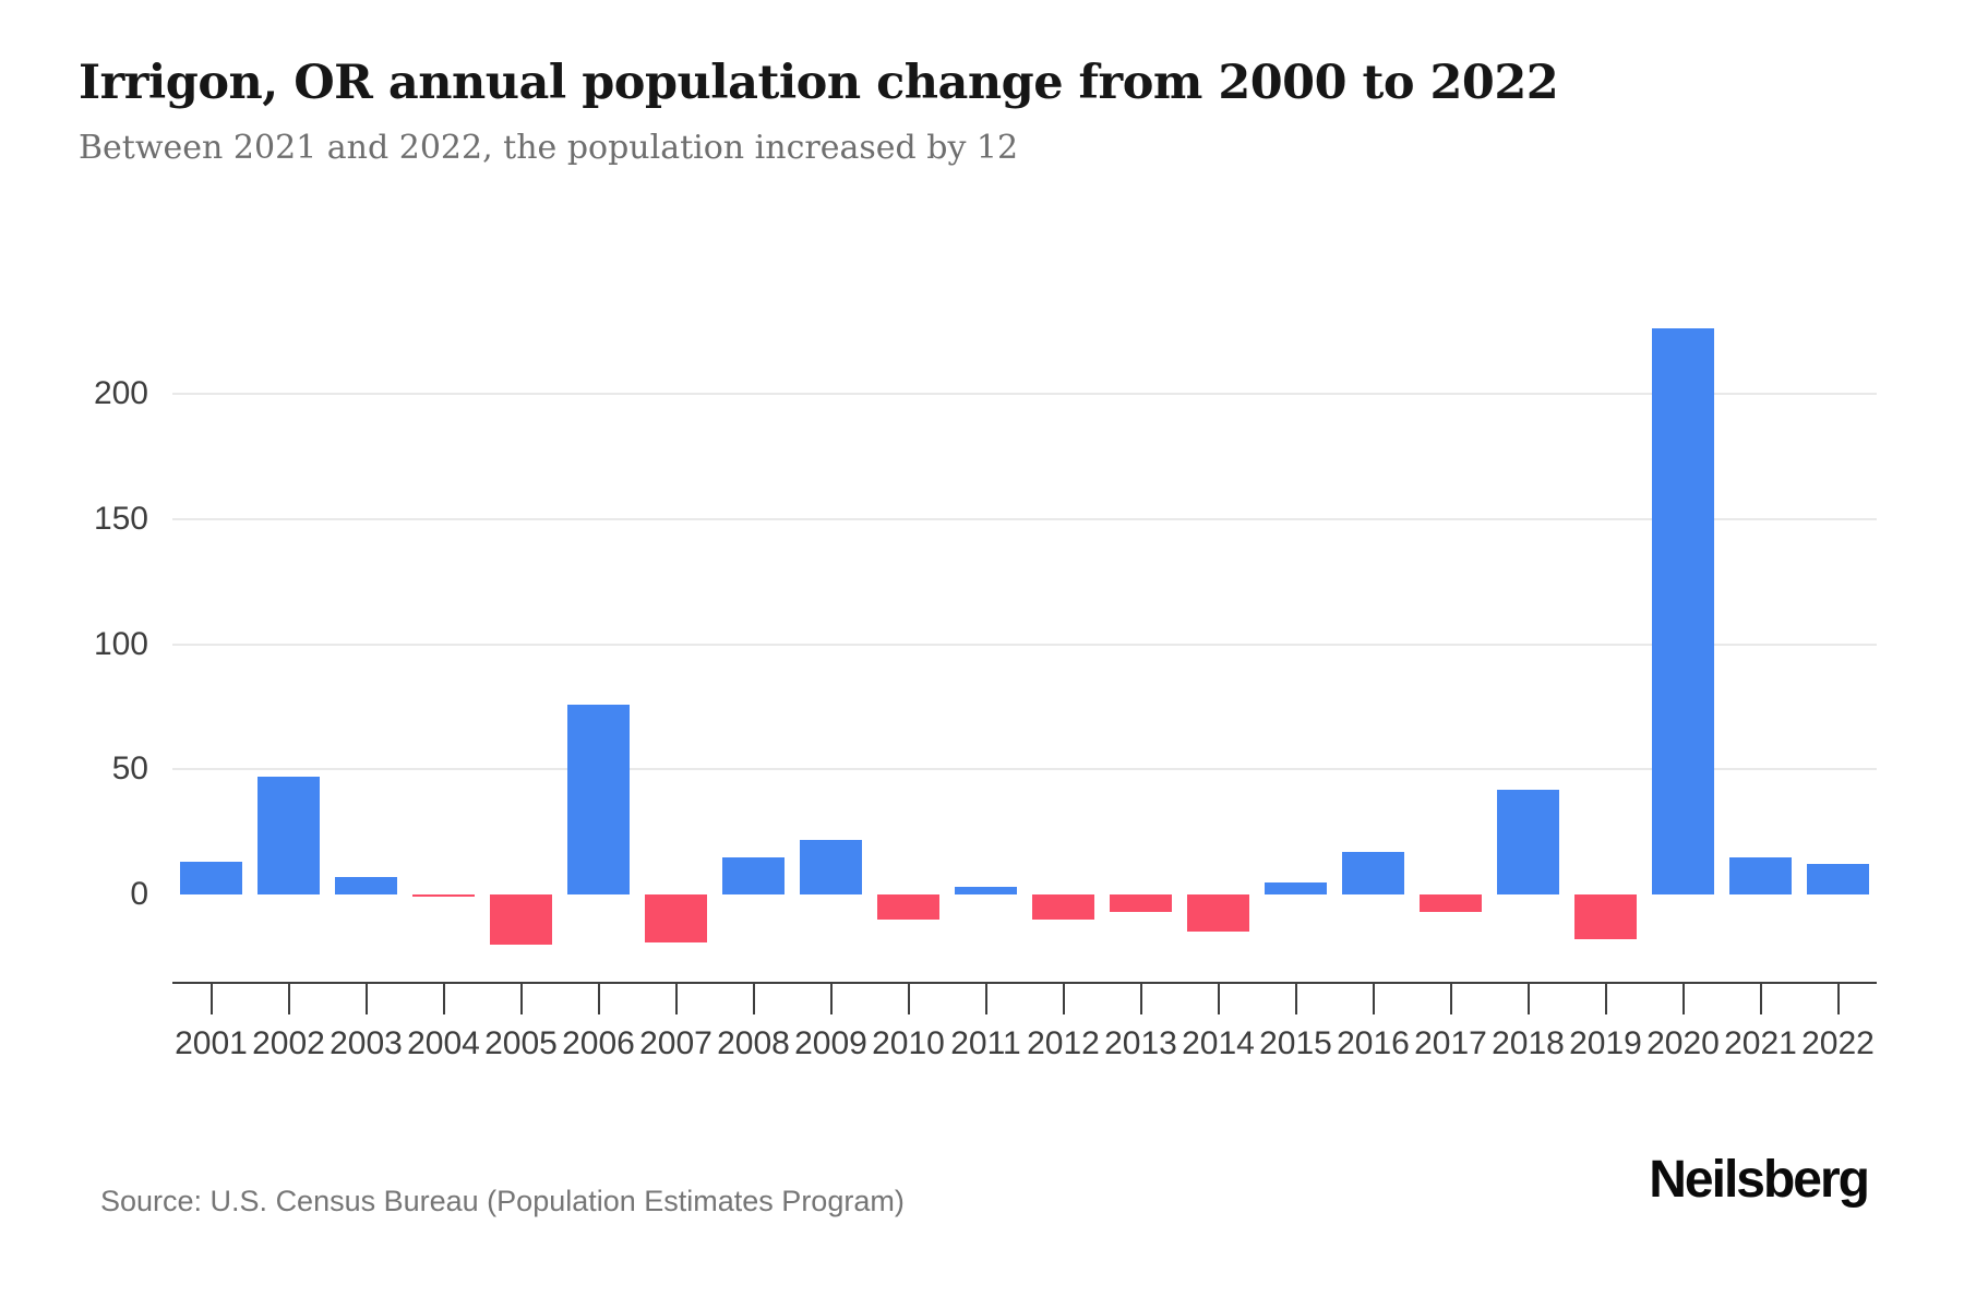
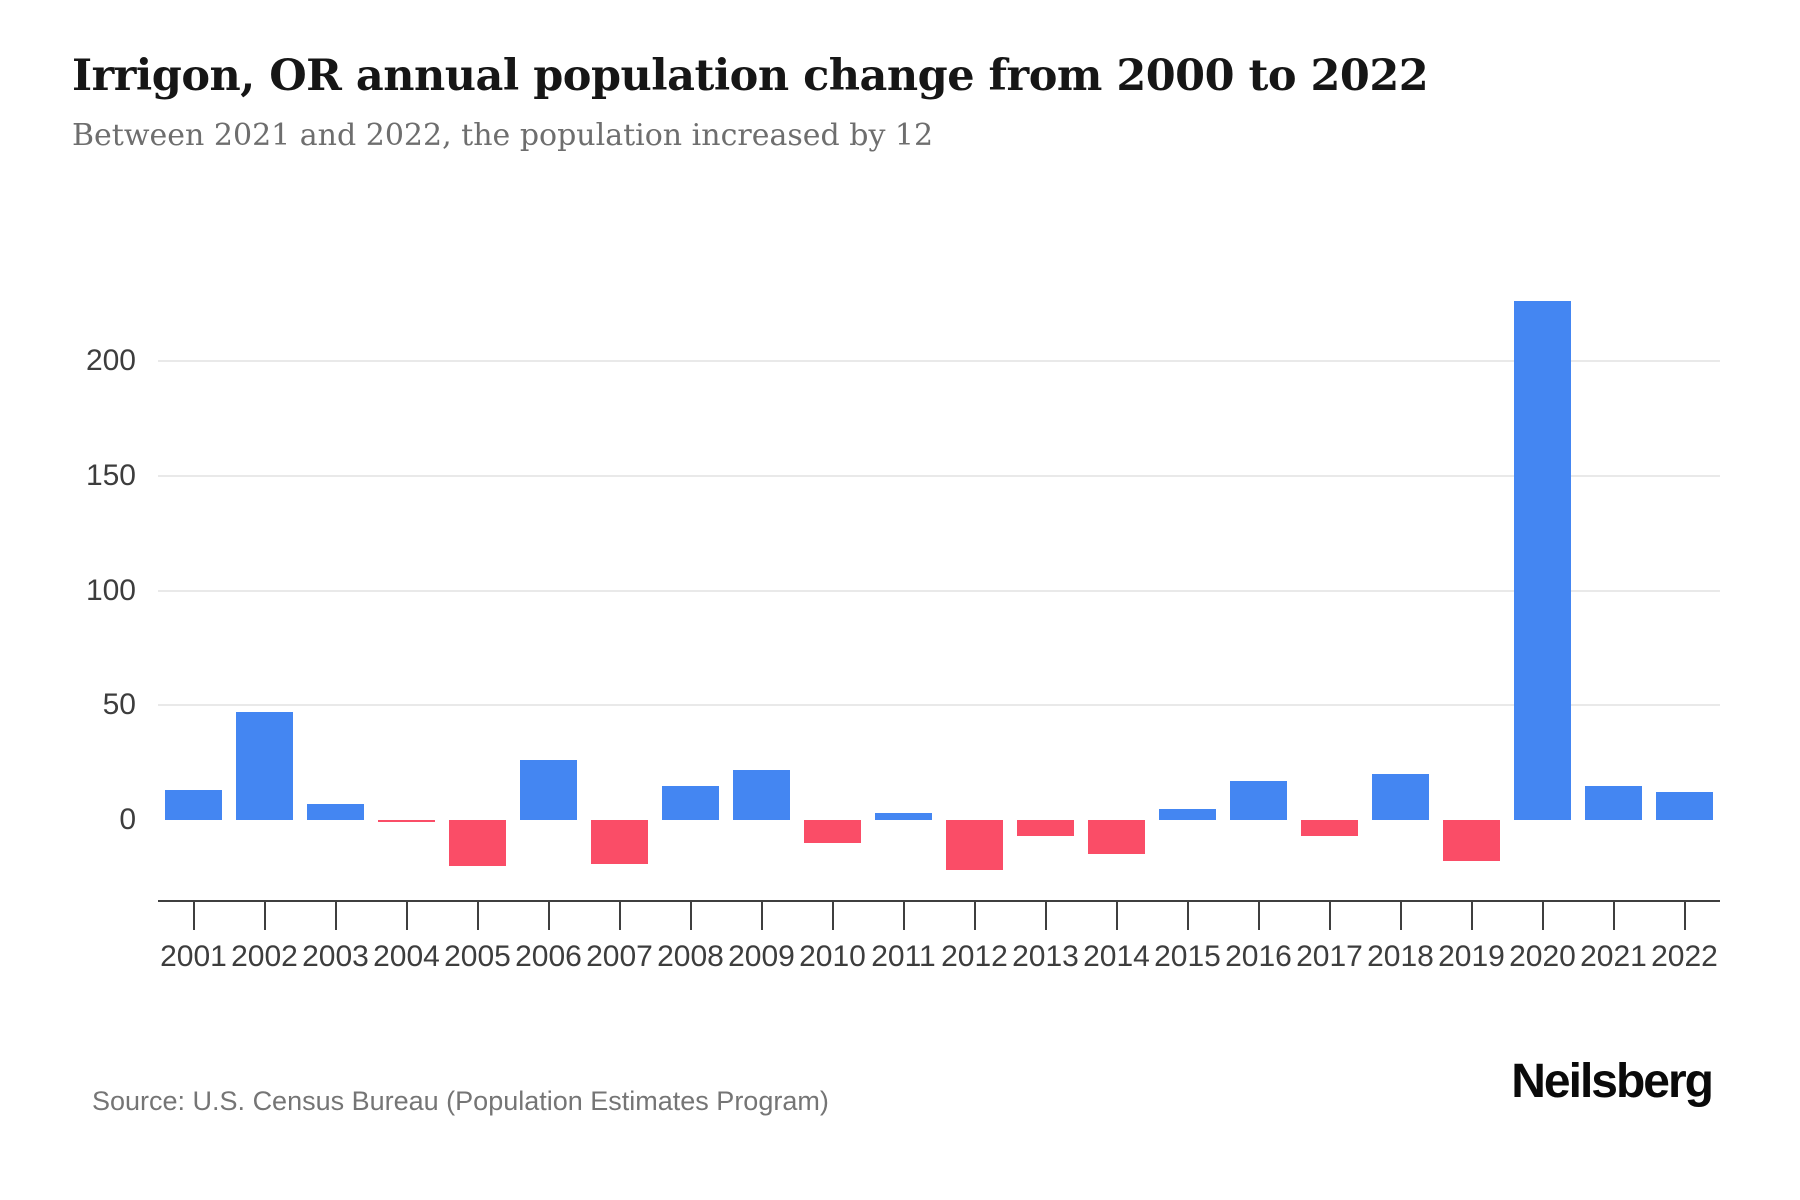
2006: 76 -> 26
2012: -10 -> -22
2018: 42 -> 20
